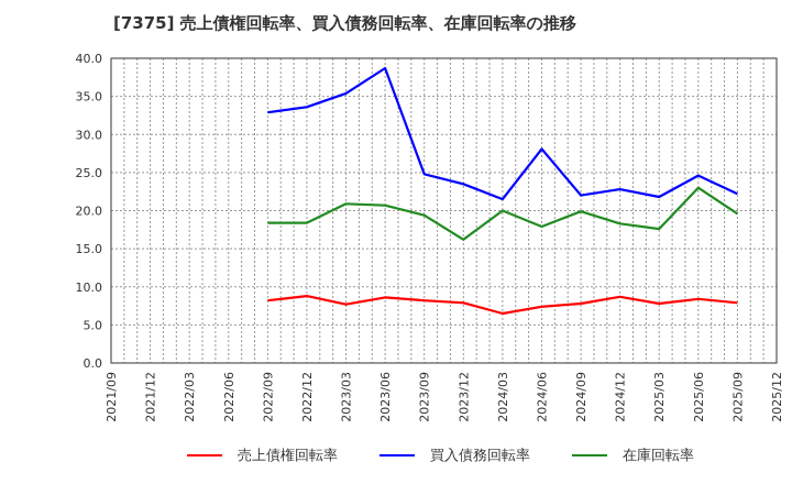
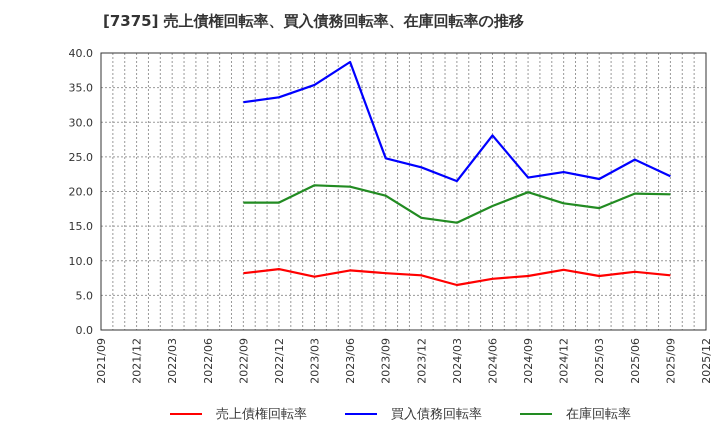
在庫回転率/2024/03: 20 -> 16
在庫回転率/2025/06: 23 -> 20
